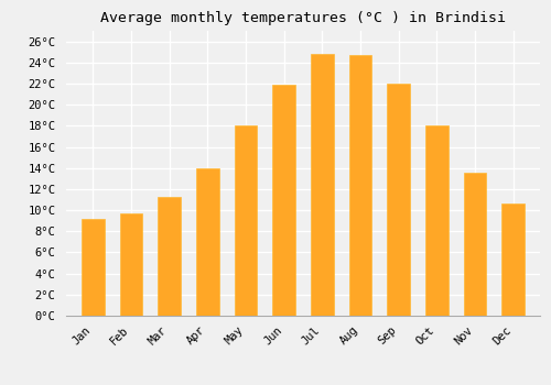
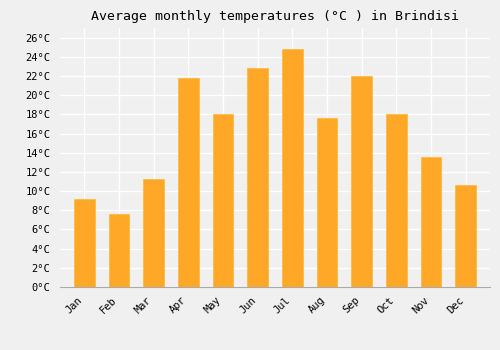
Feb: 9.7°C -> 7.6°C
Apr: 14.0°C -> 21.8°C
Jun: 21.9°C -> 22.8°C
Aug: 24.7°C -> 17.6°C
